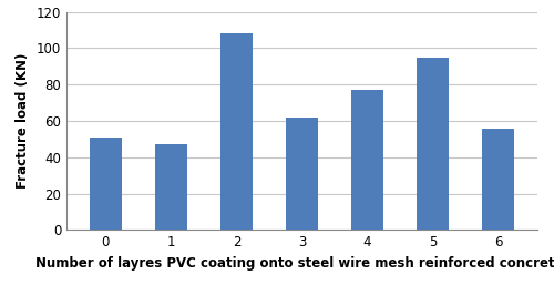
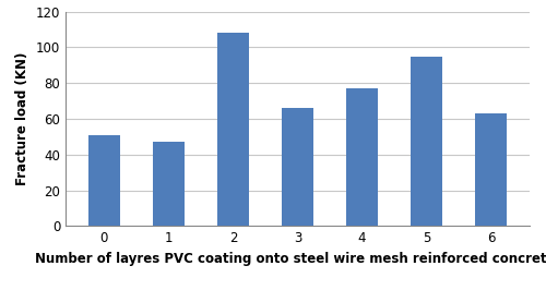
3: 62 -> 66
6: 56 -> 63
